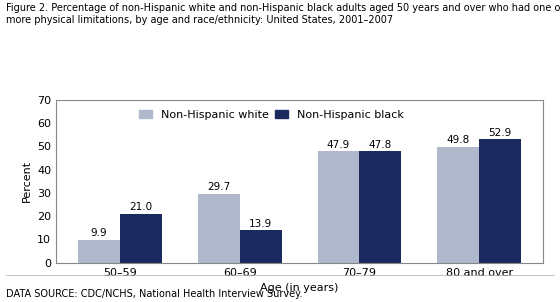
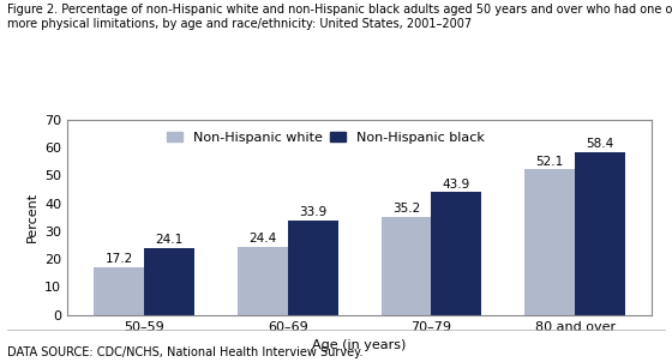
Non-Hispanic white/50–59: 9.9 -> 17.2
Non-Hispanic black/50–59: 21.0 -> 24.1
Non-Hispanic white/60–69: 29.7 -> 24.4
Non-Hispanic black/60–69: 13.9 -> 33.9
Non-Hispanic white/70–79: 47.9 -> 35.2
Non-Hispanic black/70–79: 47.8 -> 43.9
Non-Hispanic white/80 and over: 49.8 -> 52.1
Non-Hispanic black/80 and over: 52.9 -> 58.4
